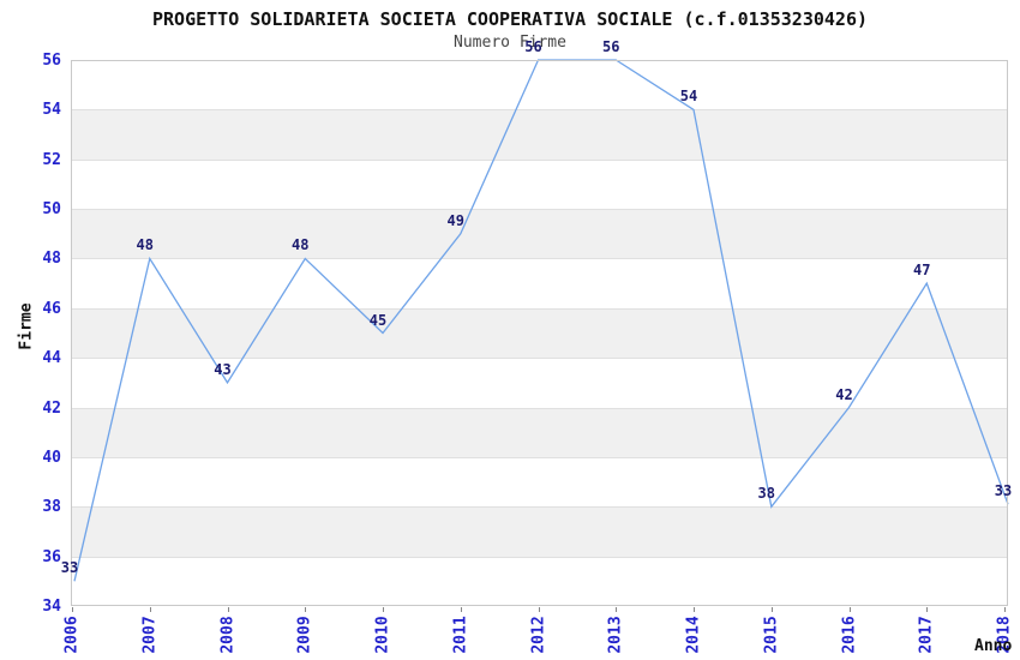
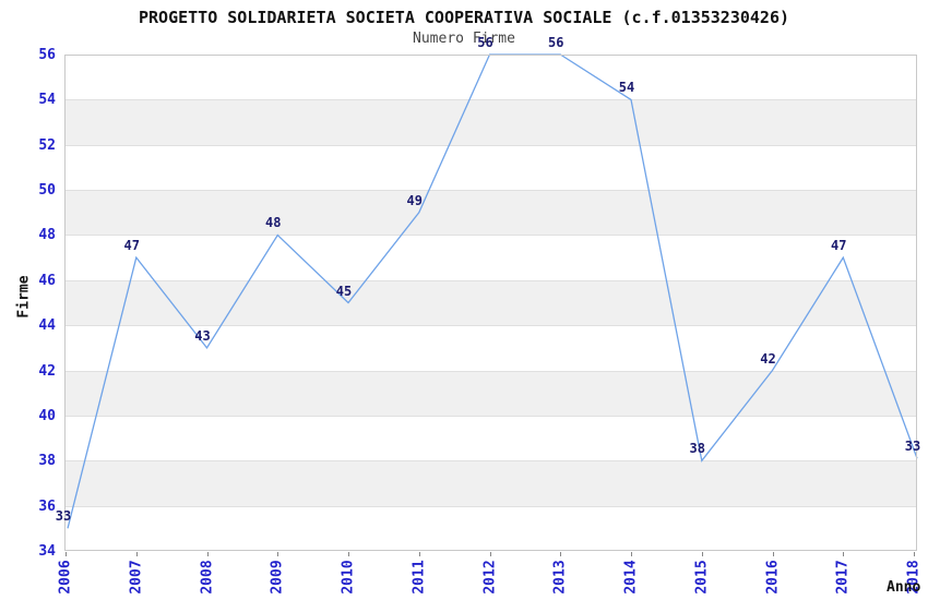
2007: 48 -> 47
